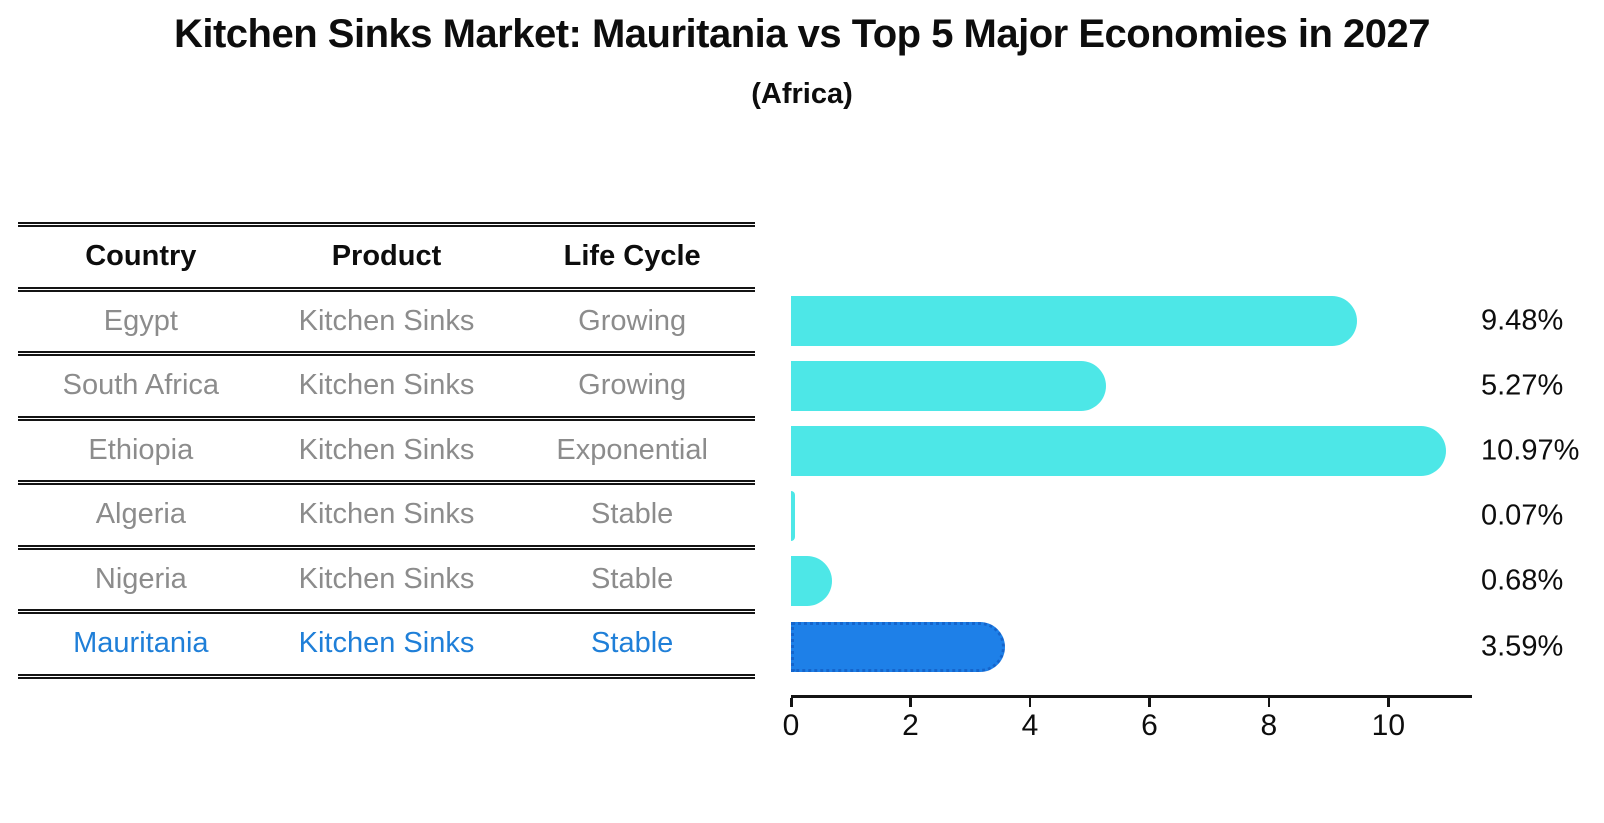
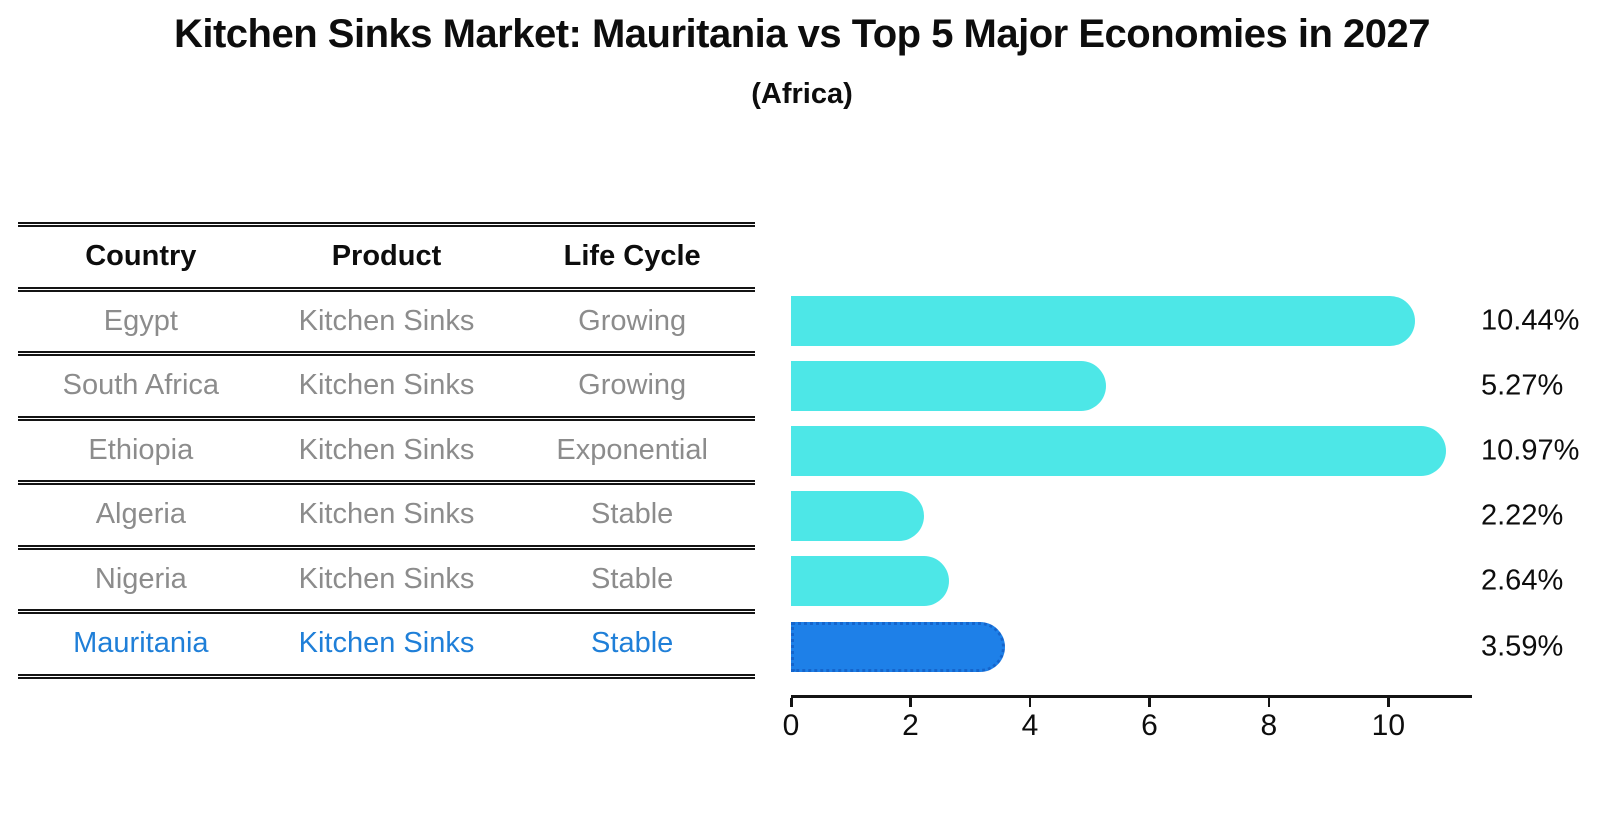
Egypt: 9.48% -> 10.44%
Algeria: 0.07% -> 2.22%
Nigeria: 0.68% -> 2.64%
